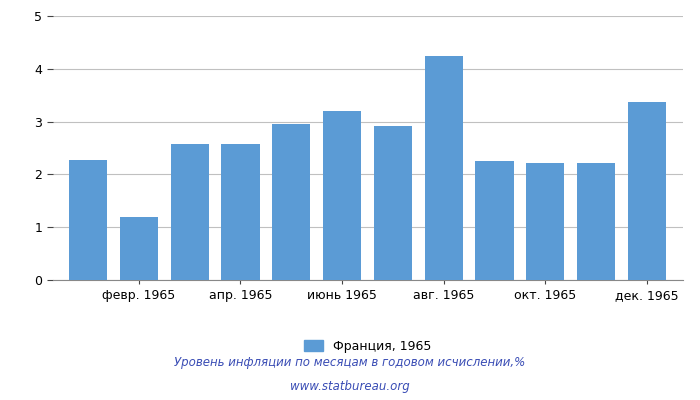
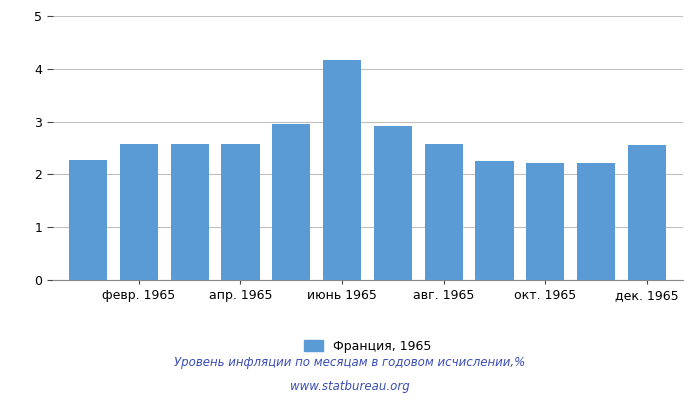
февр. 1965: 1.20 -> 2.57
июнь 1965: 3.20 -> 4.17
авг. 1965: 4.24 -> 2.57
дек. 1965: 3.38 -> 2.55
